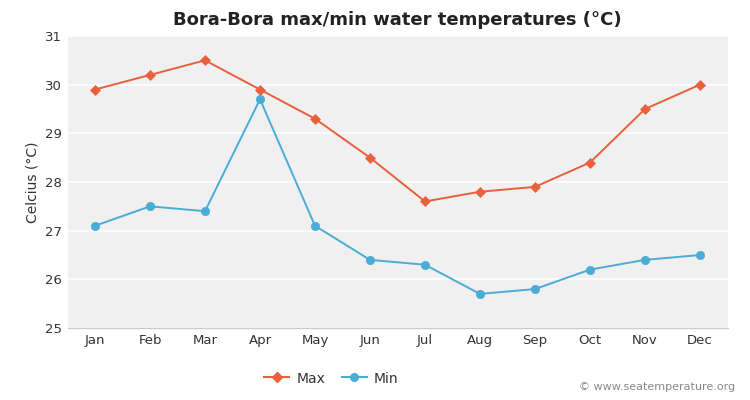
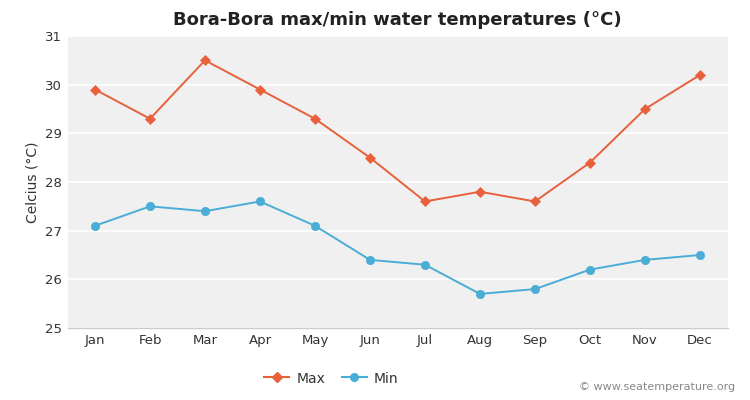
Max/Feb: 30.2 -> 29.3
Min/Apr: 29.7 -> 27.6
Max/Sep: 27.9 -> 27.6
Max/Dec: 30.0 -> 30.2
